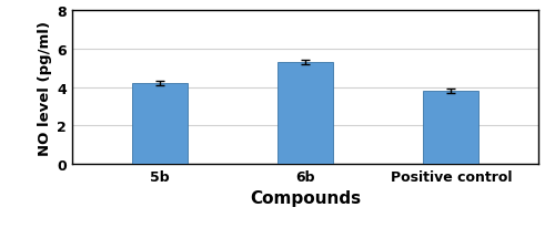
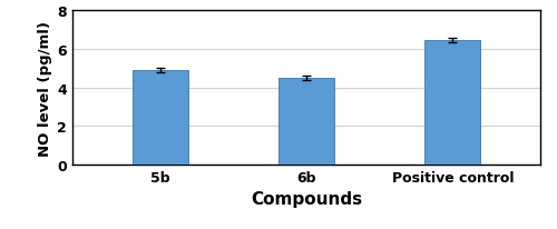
5b: 4.2 -> 4.9
6b: 5.3 -> 4.5
Positive control: 3.8 -> 6.5
